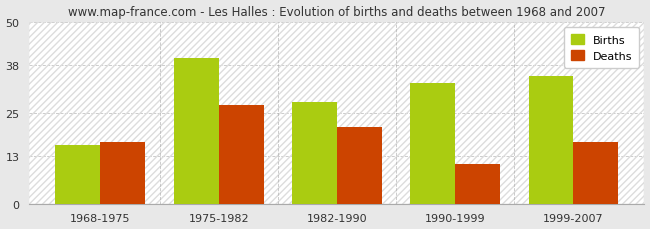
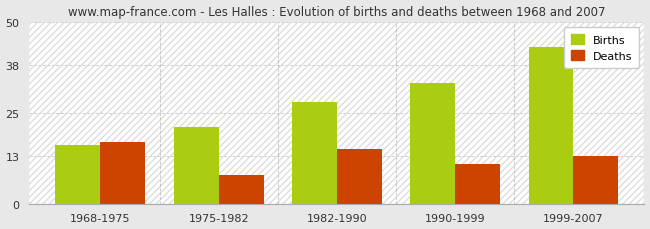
Births/1975-1982: 40 -> 21
Deaths/1975-1982: 27 -> 8
Deaths/1982-1990: 21 -> 15
Births/1999-2007: 35 -> 43
Deaths/1999-2007: 17 -> 13
